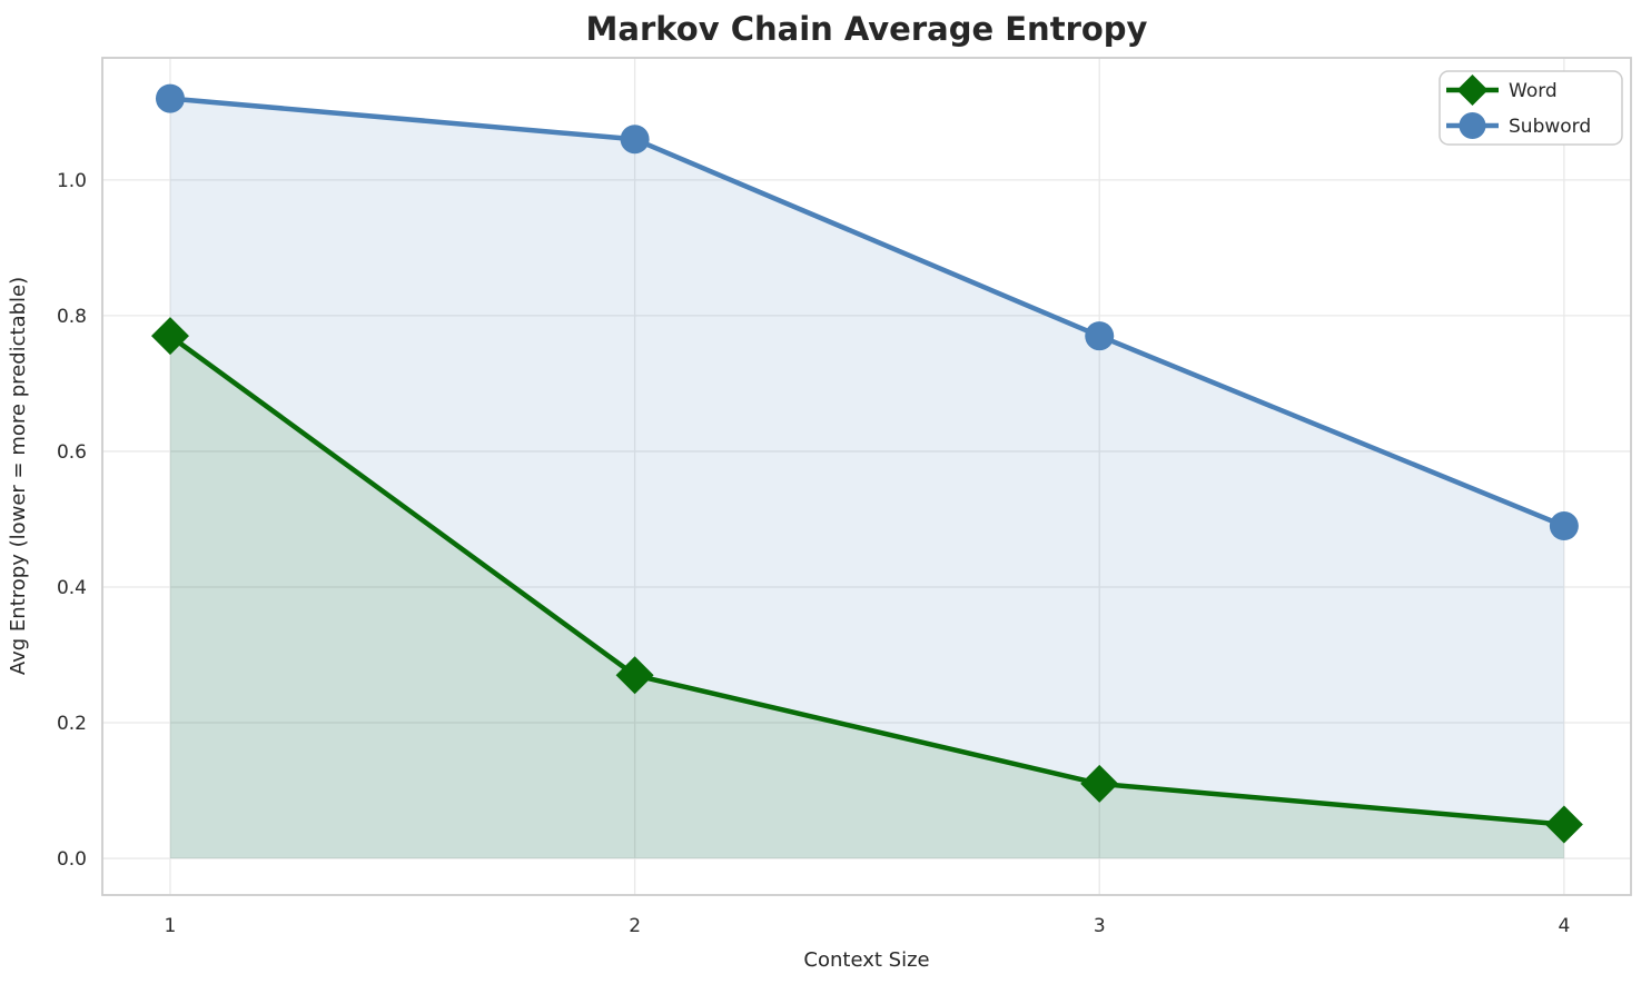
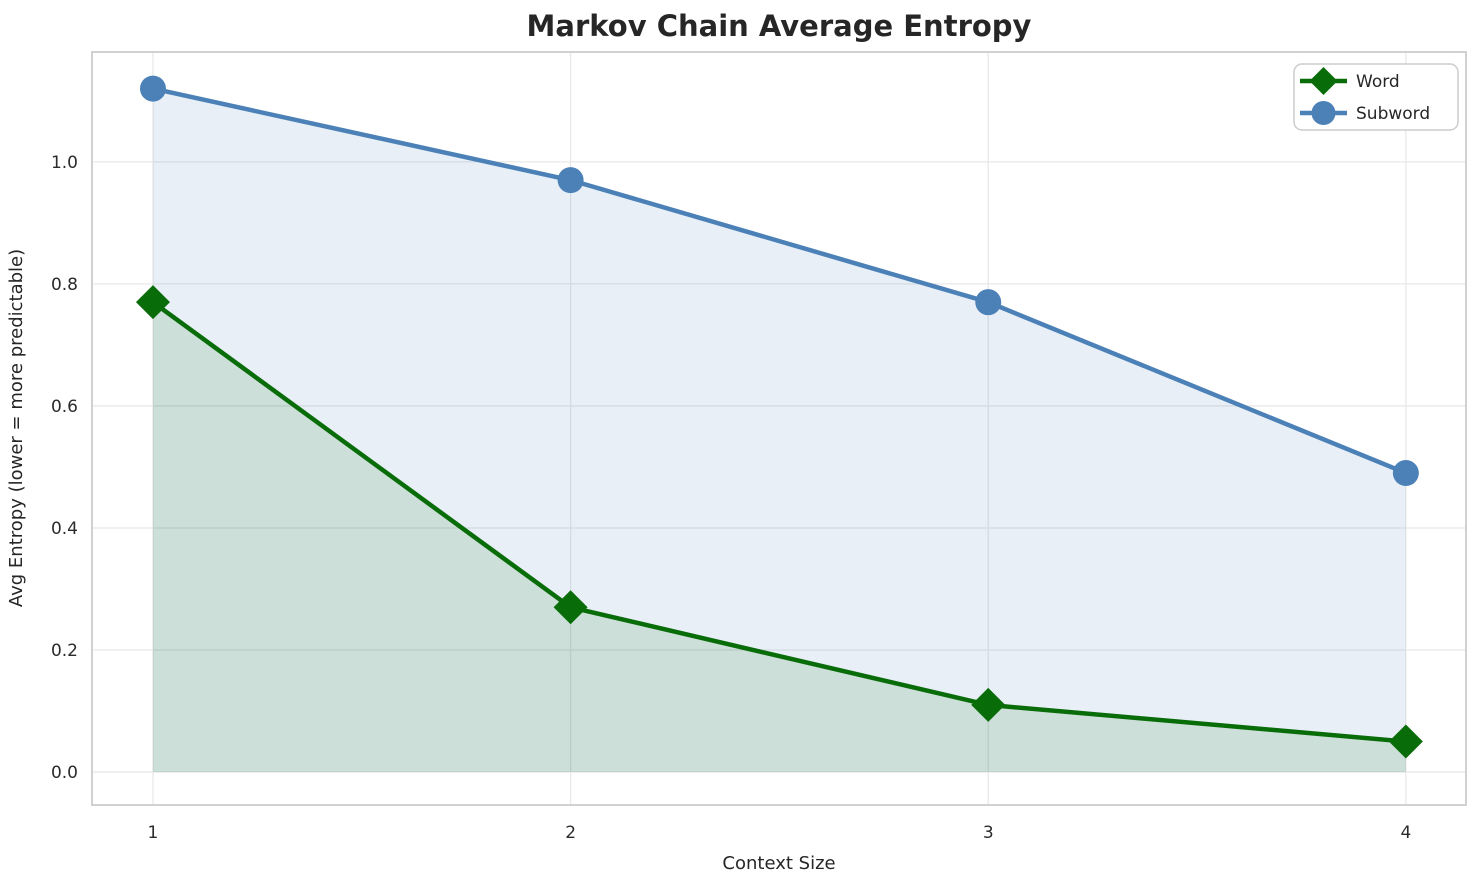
Subword/2: 1.06 -> 0.97
